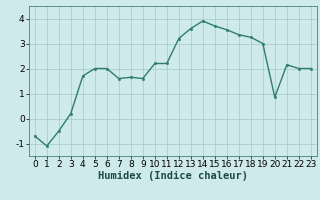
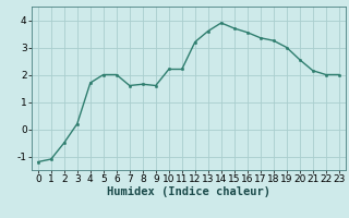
0: -0.70 -> -1.20
20: 0.85 -> 2.55
